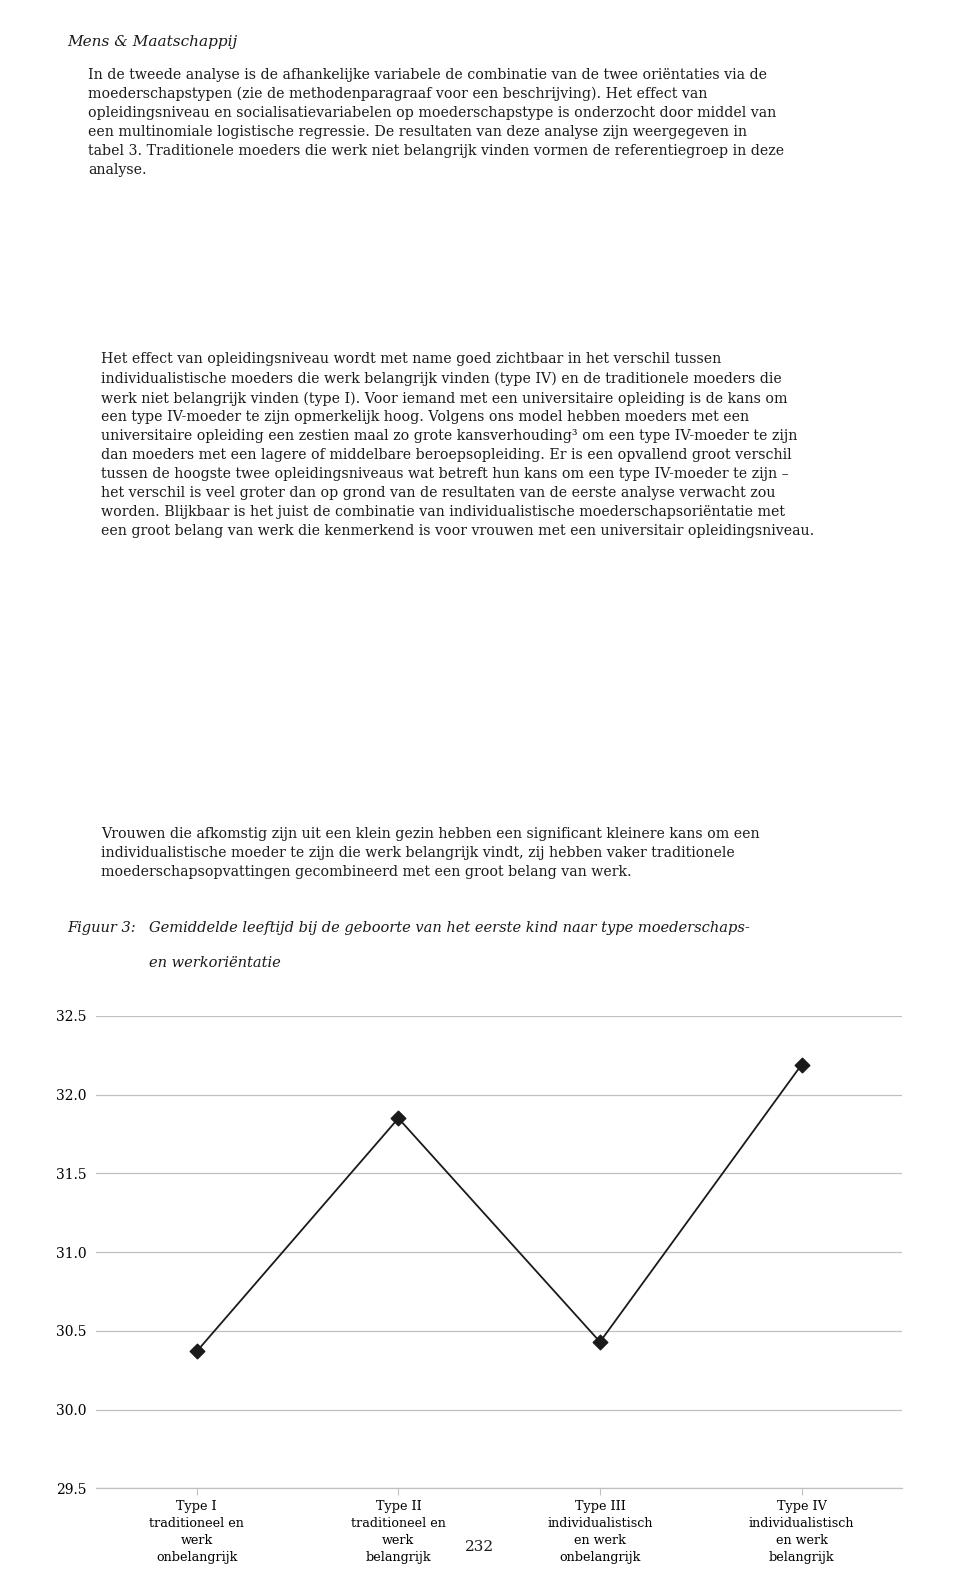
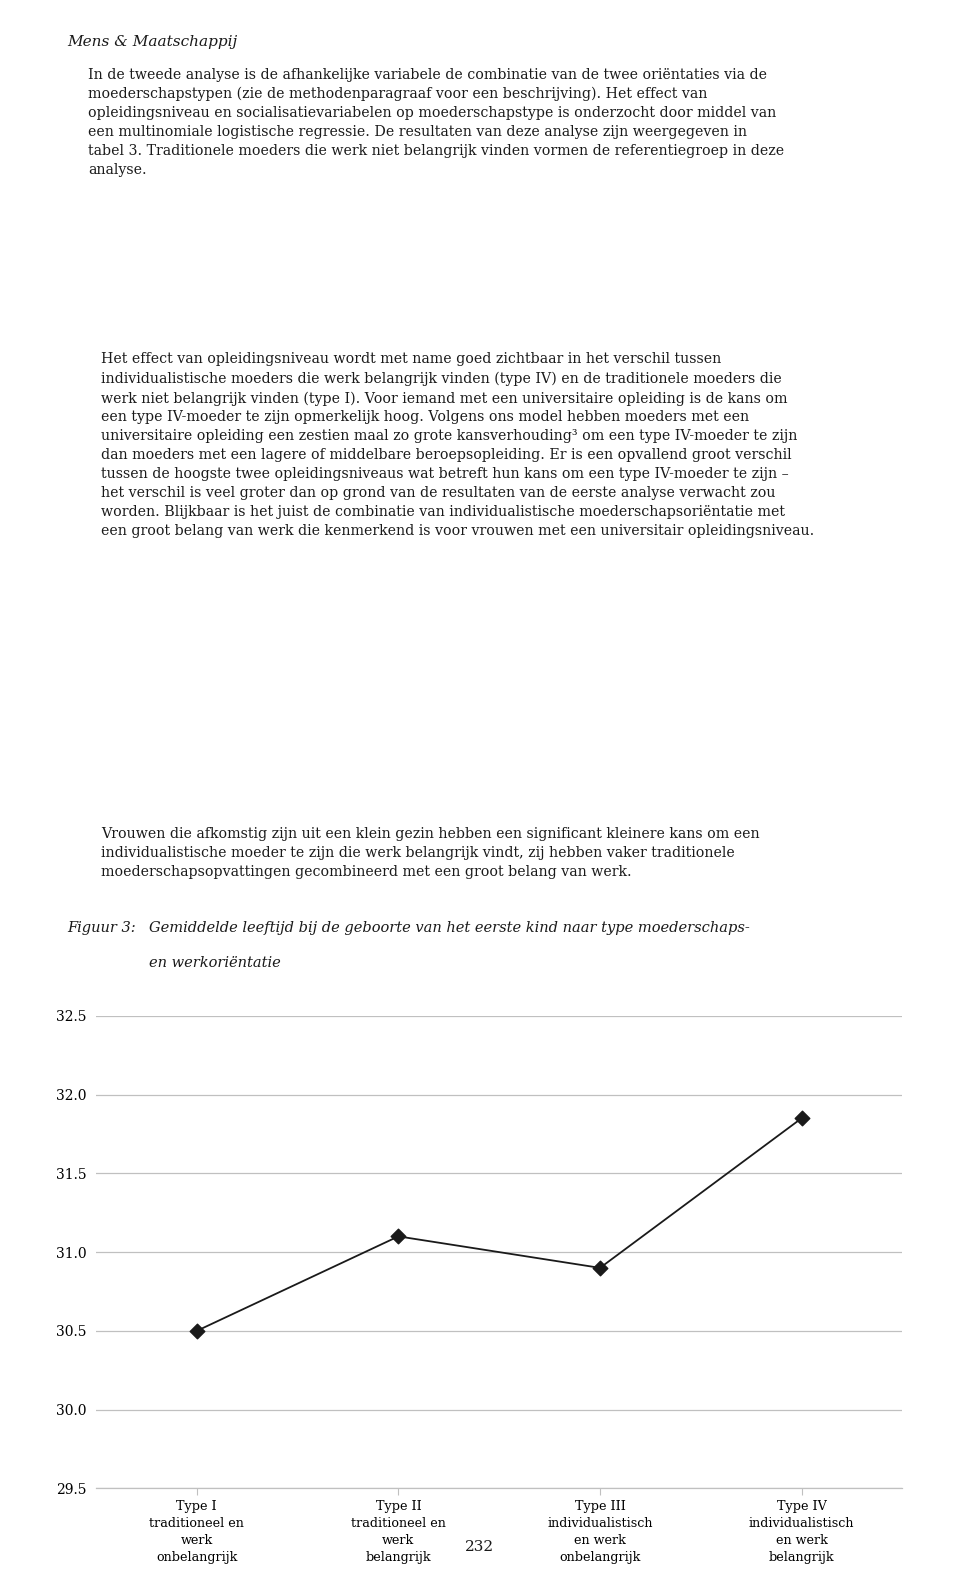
Type I traditioneel en werk onbelangrijk: 30.37 -> 30.50
Type II traditioneel en werk belangrijk: 31.85 -> 31.10
Type III individualistisch en werk onbelangrijk: 30.43 -> 30.90
Type IV individualistisch en werk belangrijk: 32.19 -> 31.85
